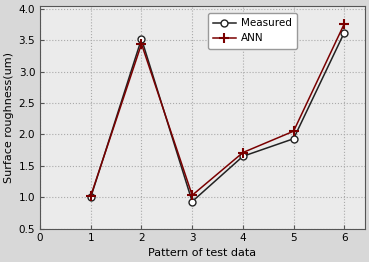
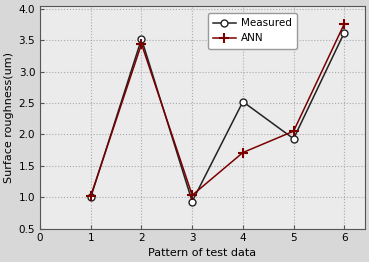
Measured/4: 1.65 -> 2.52
